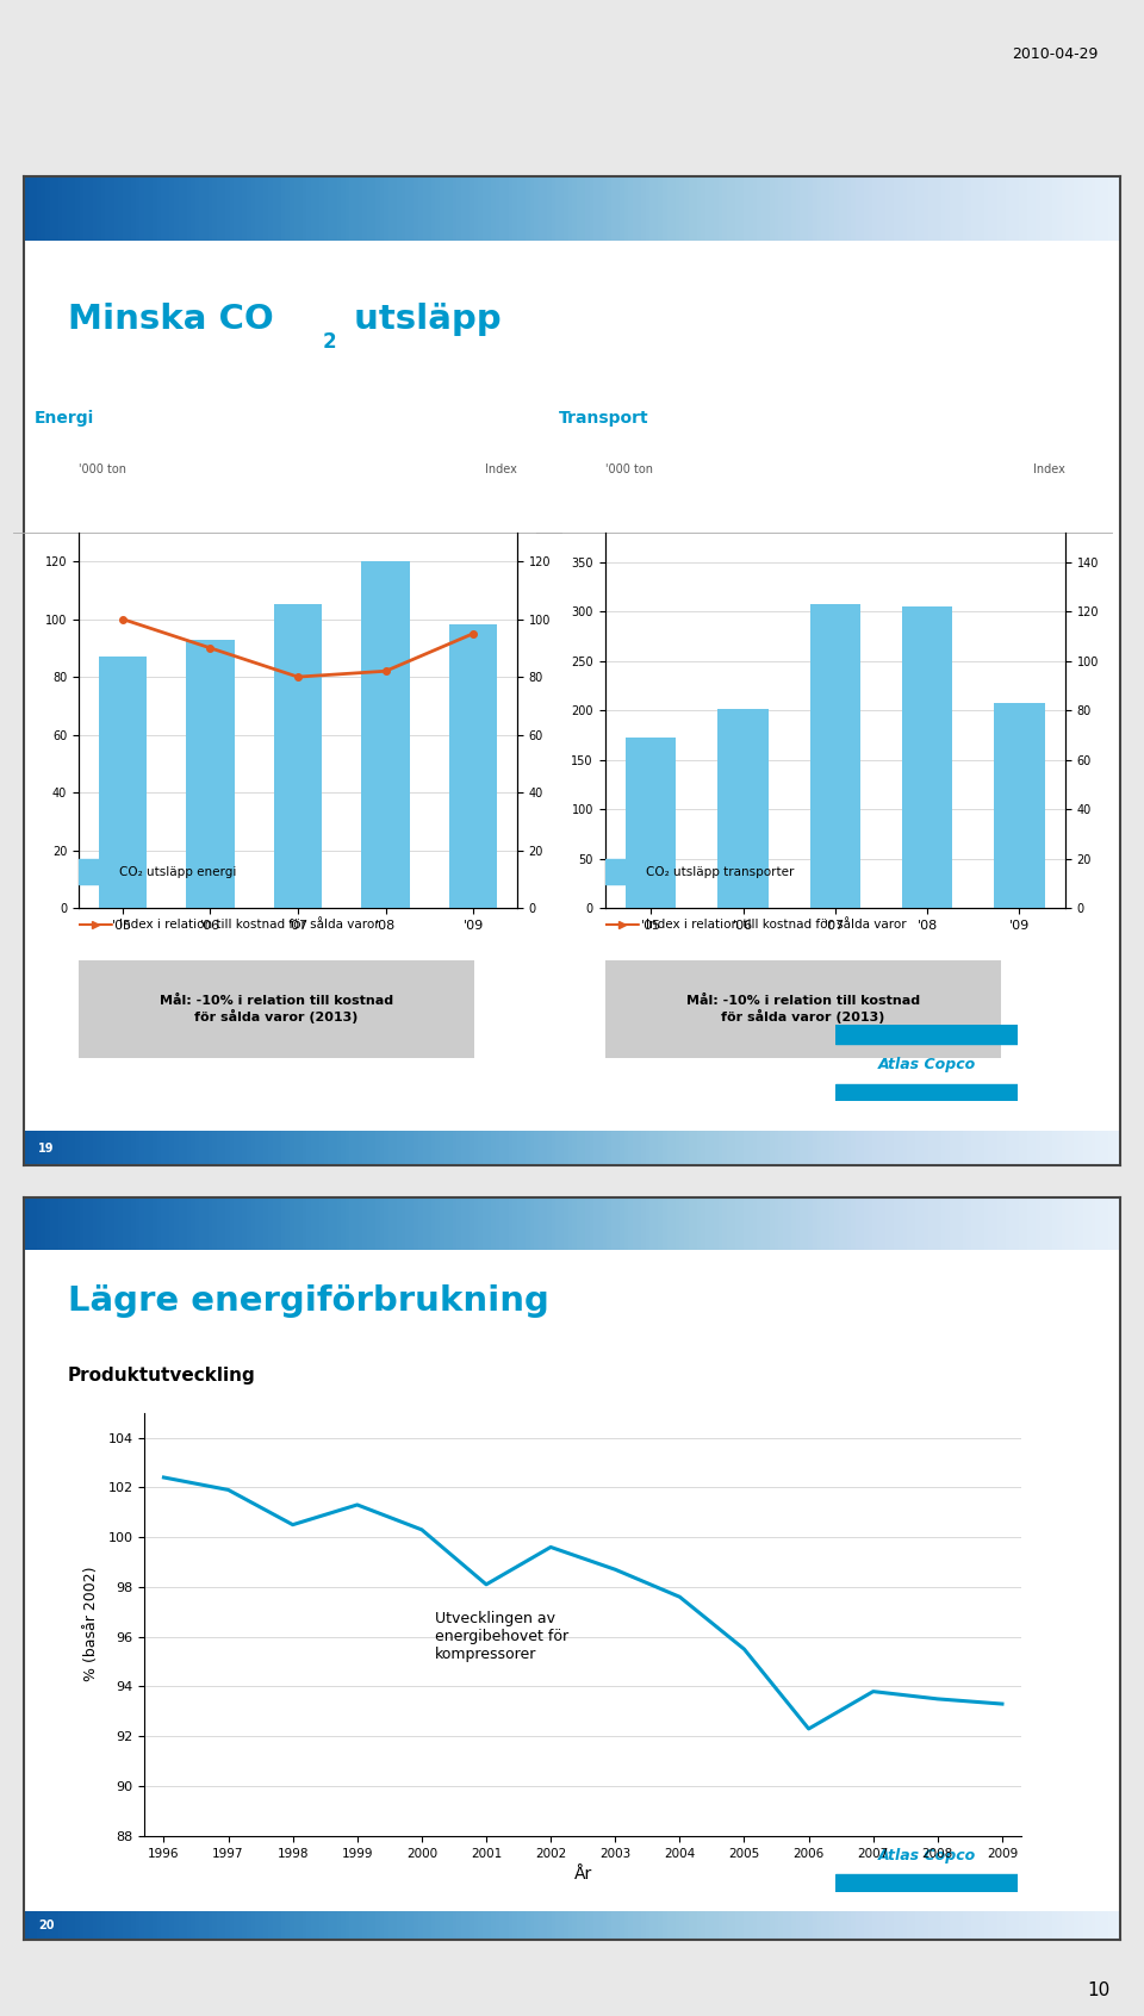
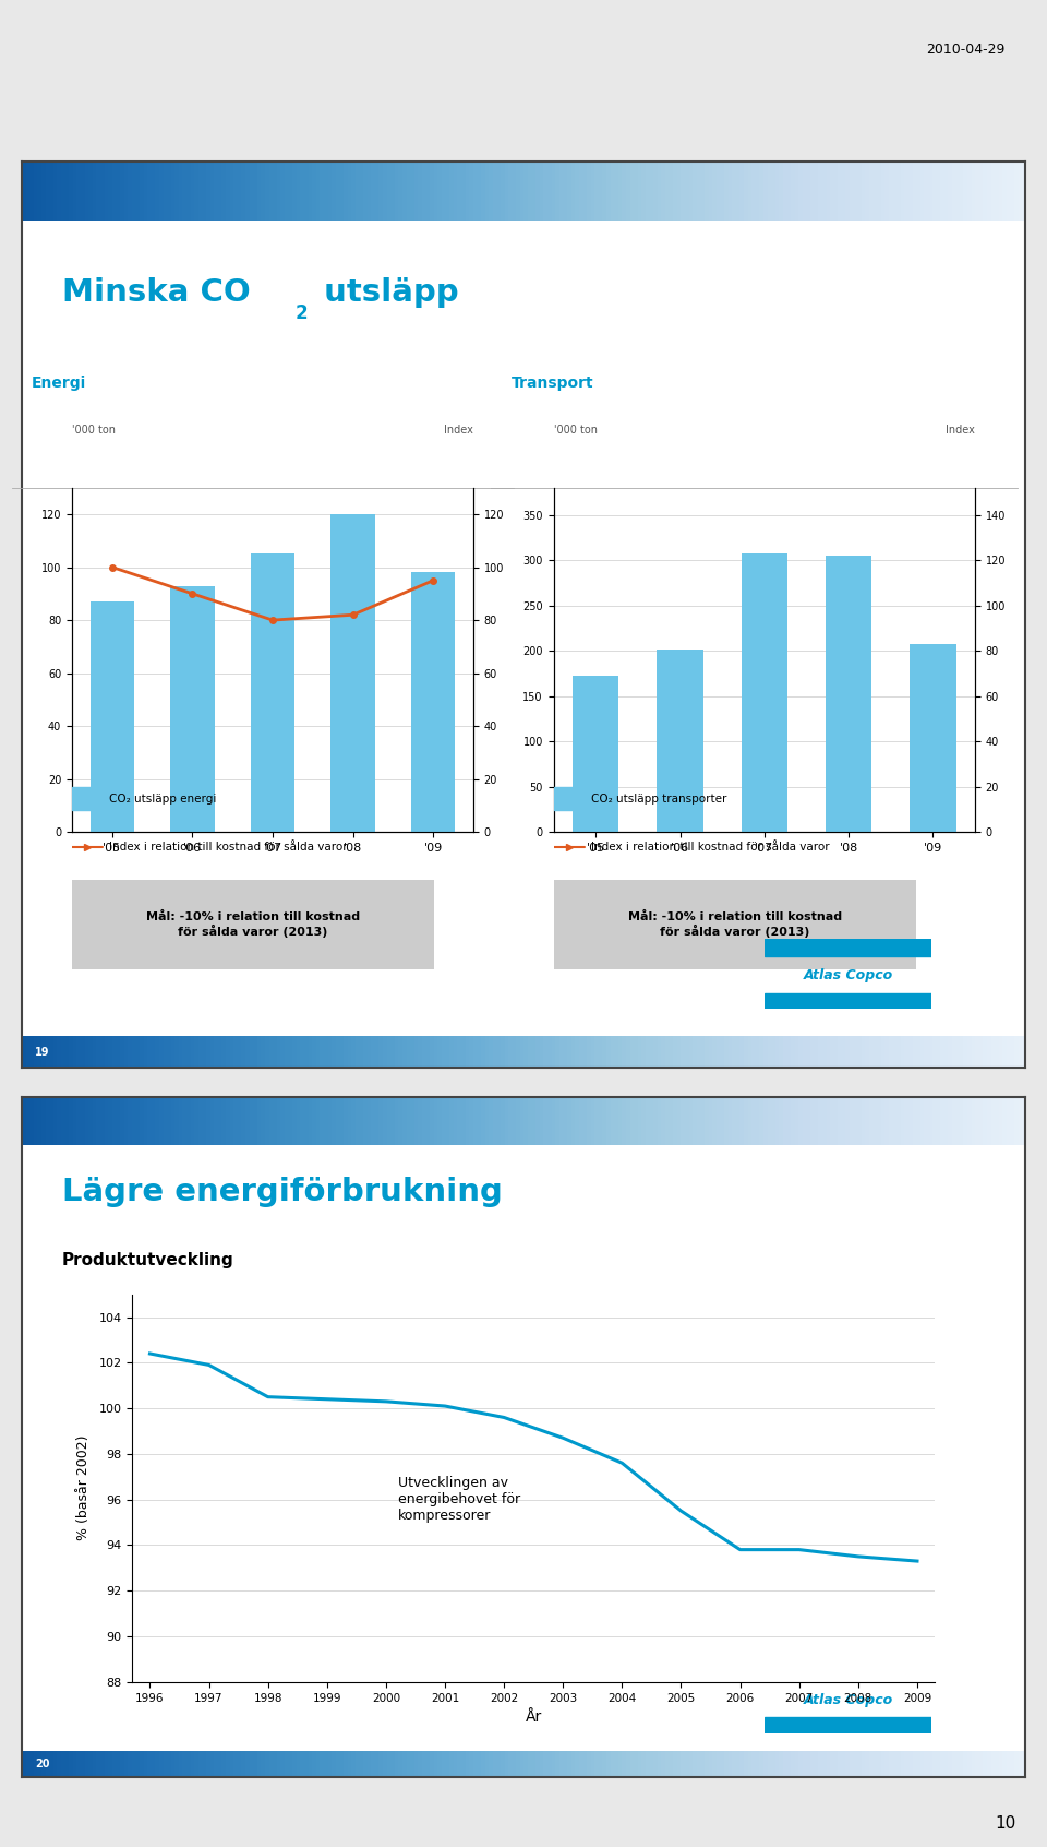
1999: 101.3 -> 100.4
2001: 98.1 -> 100.1
2006: 92.3 -> 93.8
